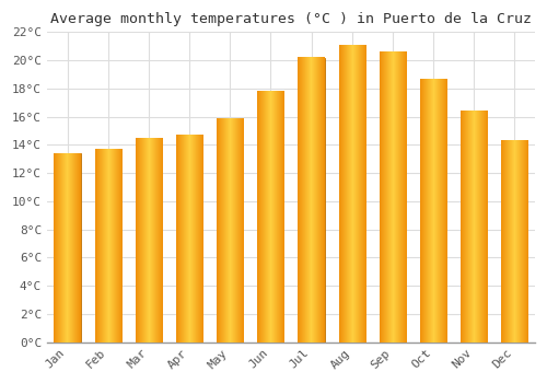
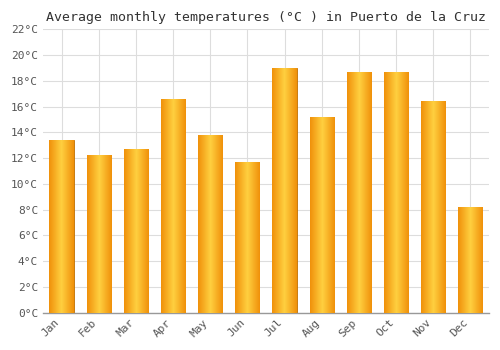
Feb: 13.7°C -> 12.2°C
Mar: 14.5°C -> 12.7°C
Apr: 14.7°C -> 16.6°C
May: 15.9°C -> 13.8°C
Jun: 17.8°C -> 11.7°C
Jul: 20.2°C -> 19.0°C
Aug: 21.1°C -> 15.2°C
Sep: 20.6°C -> 18.7°C
Dec: 14.3°C -> 8.2°C
